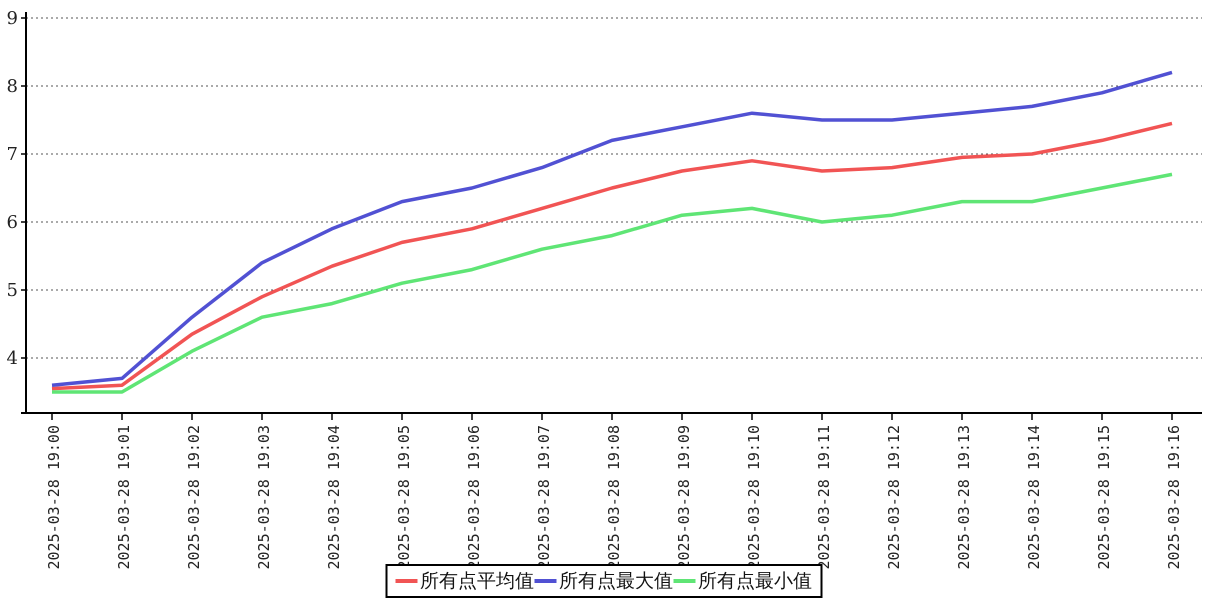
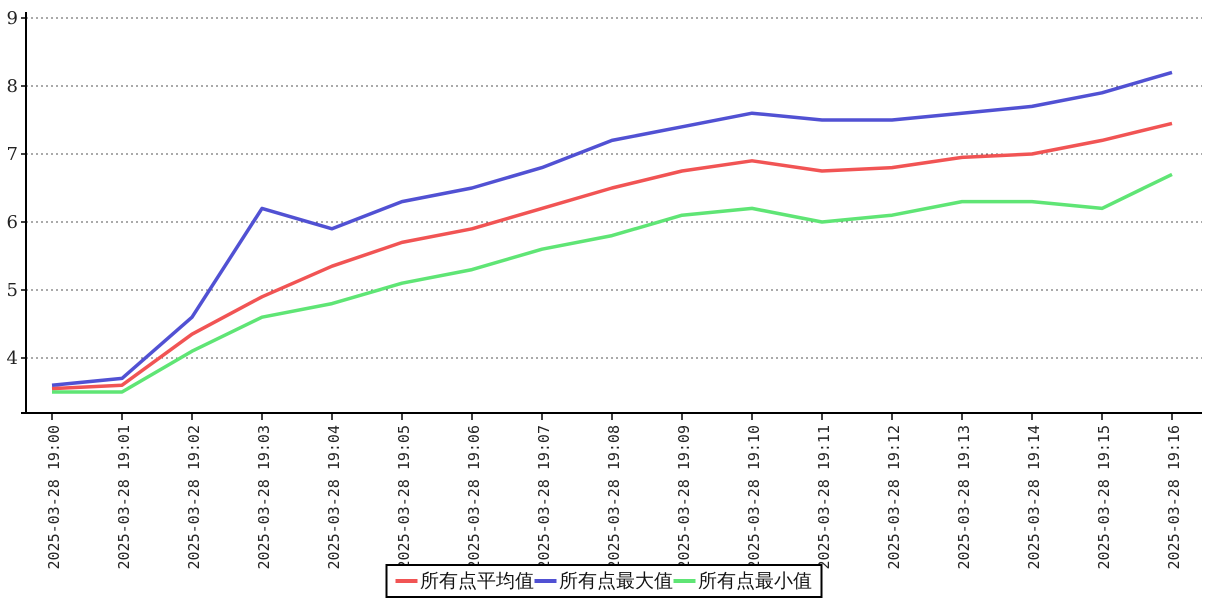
所有点最大值/2025-03-28 19:03: 5.4 -> 6.2
所有点最小值/2025-03-28 19:15: 6.5 -> 6.2
